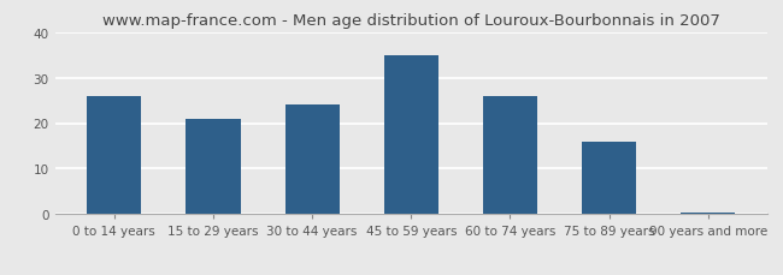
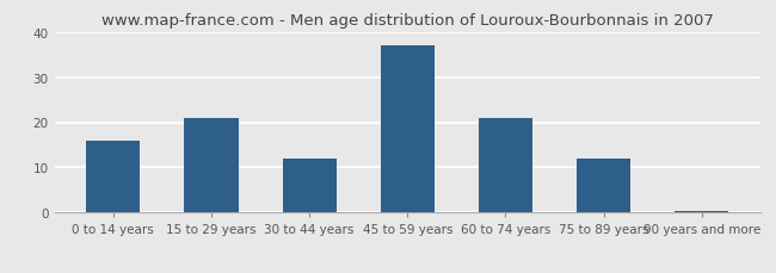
0 to 14 years: 26.0 -> 16.0
30 to 44 years: 24.0 -> 12.0
45 to 59 years: 35.0 -> 37.0
60 to 74 years: 26.0 -> 21.0
75 to 89 years: 16.0 -> 12.0
